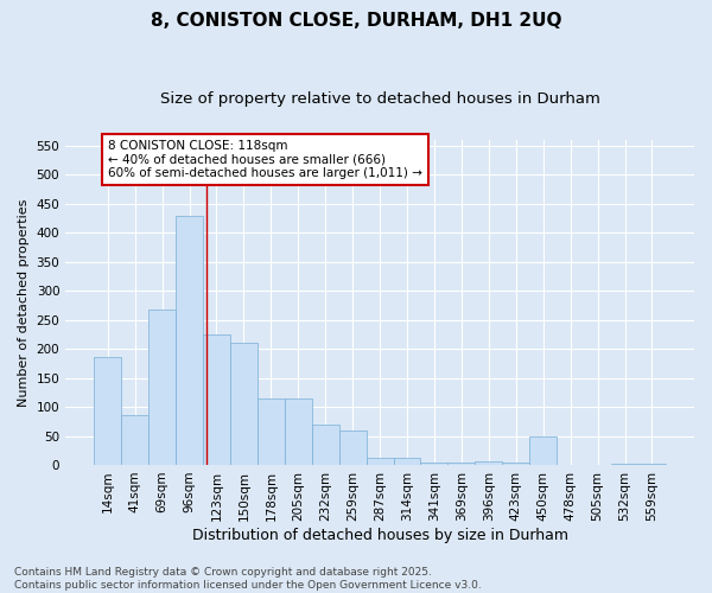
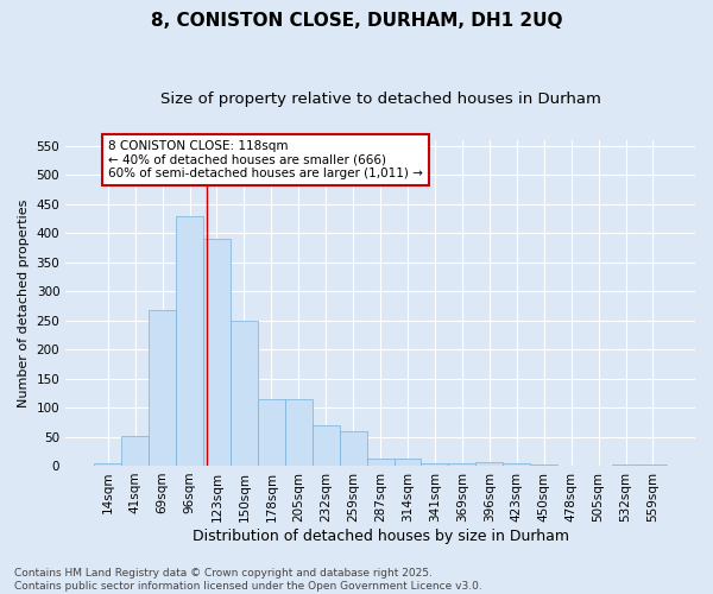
14sqm: 185 -> 3
41sqm: 85 -> 52
123sqm: 225 -> 390
150sqm: 210 -> 250
450sqm: 50 -> 1
